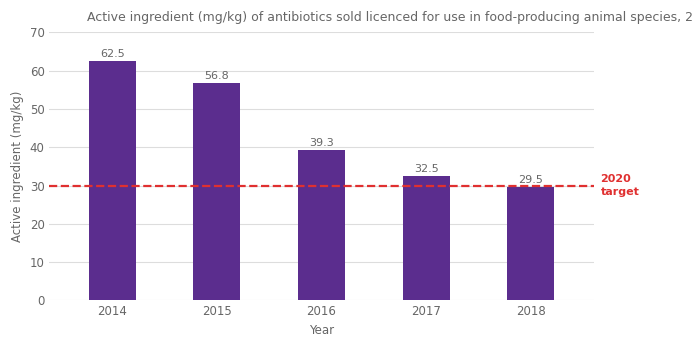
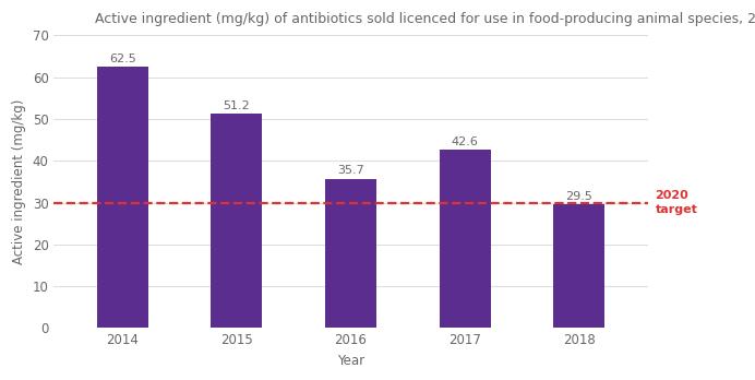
2015: 56.8 -> 51.2
2016: 39.3 -> 35.7
2017: 32.5 -> 42.6
